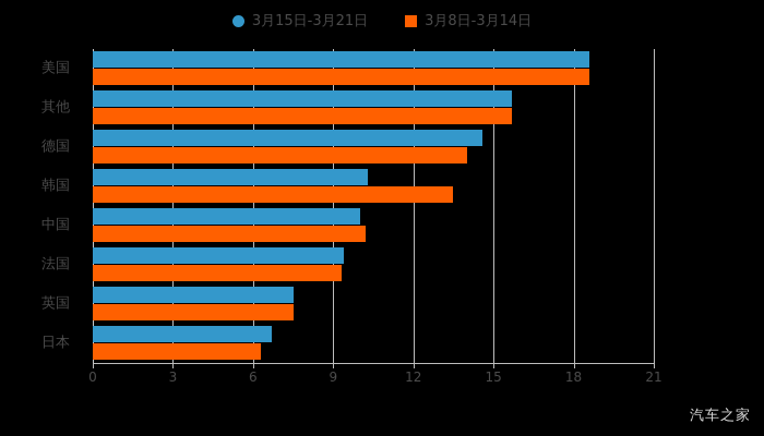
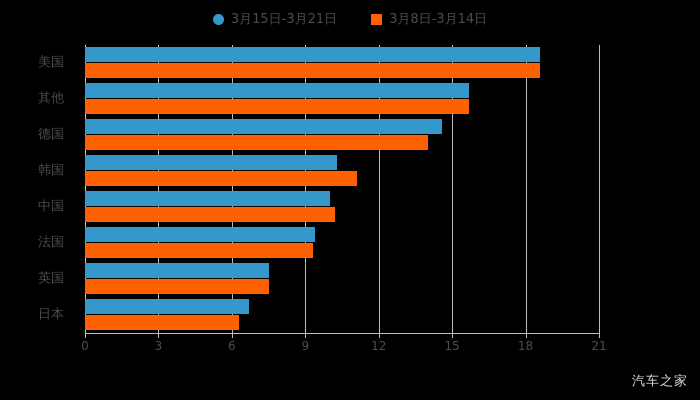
3月8日-3月14日/韩国: 13.5 -> 11.1
